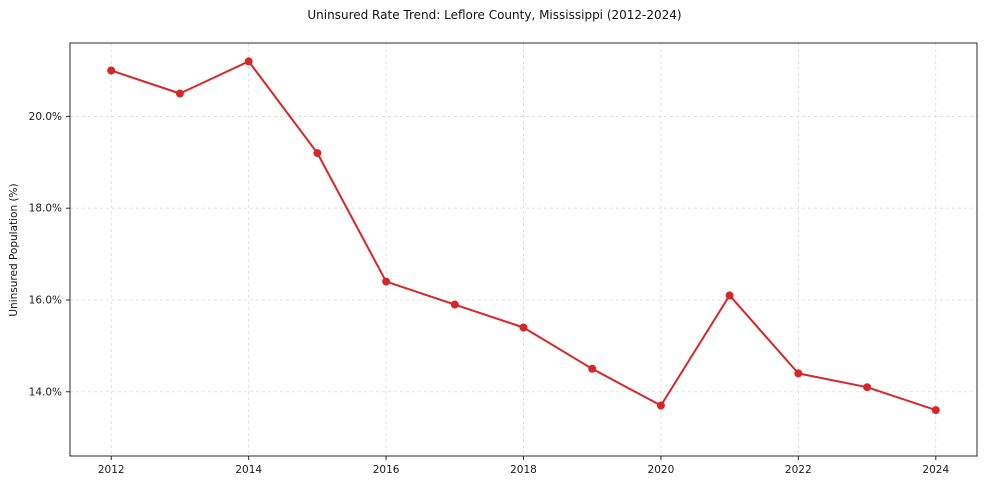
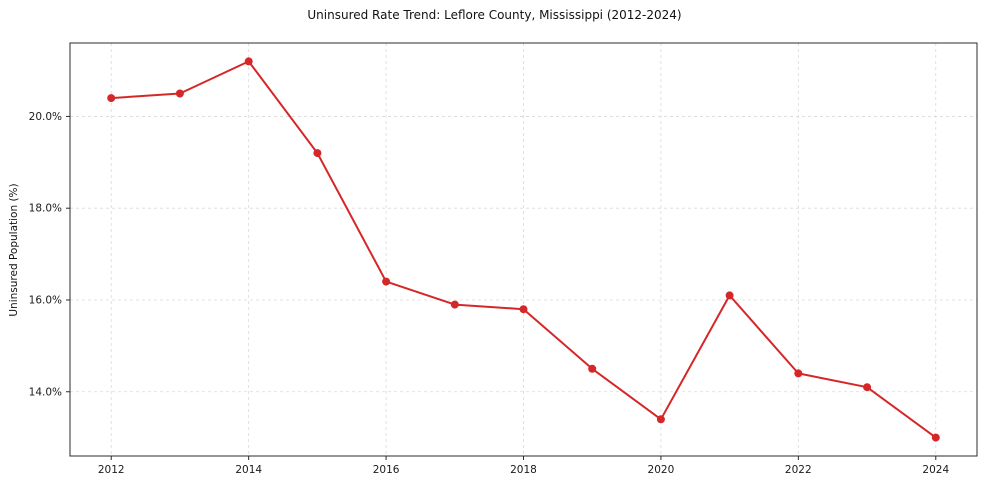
2012: 21.0% -> 20.4%
2018: 15.4% -> 15.8%
2020: 13.7% -> 13.4%
2024: 13.6% -> 13.0%
